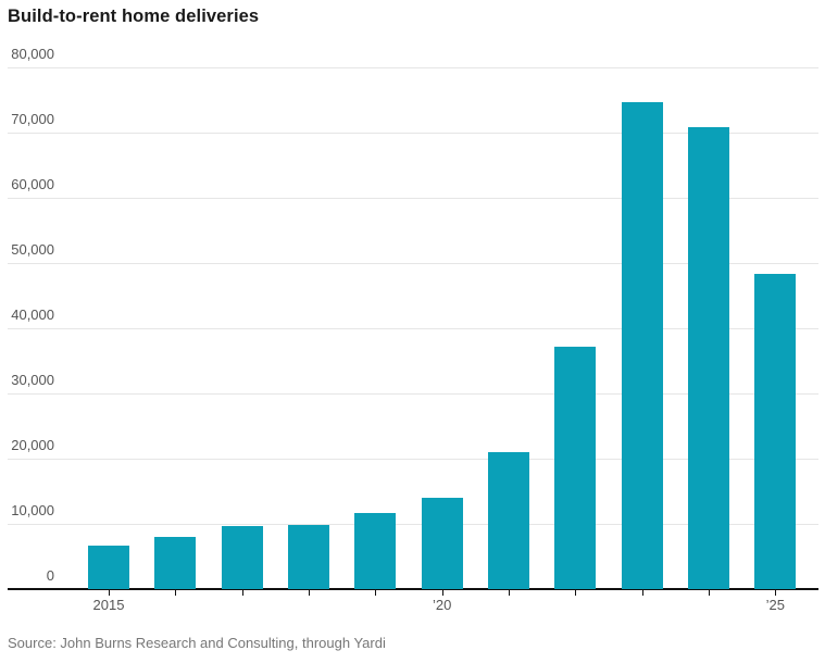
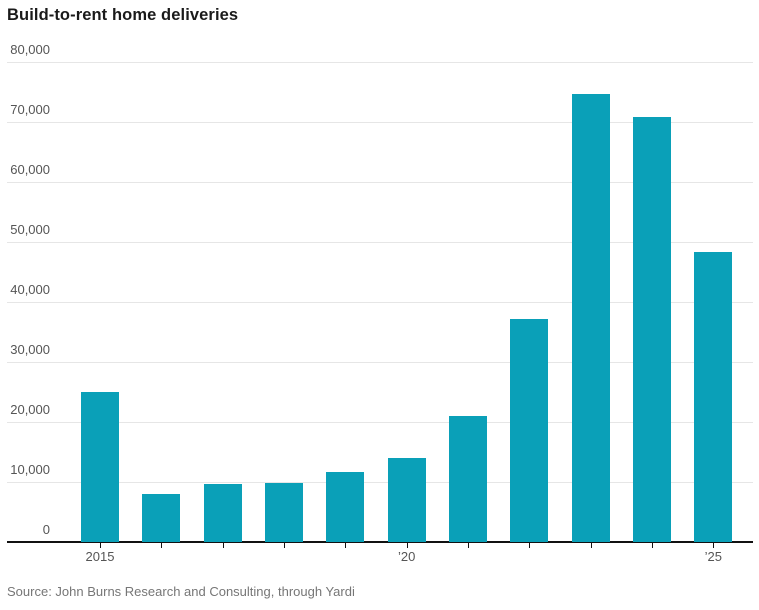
2015: 7000 -> 25000
